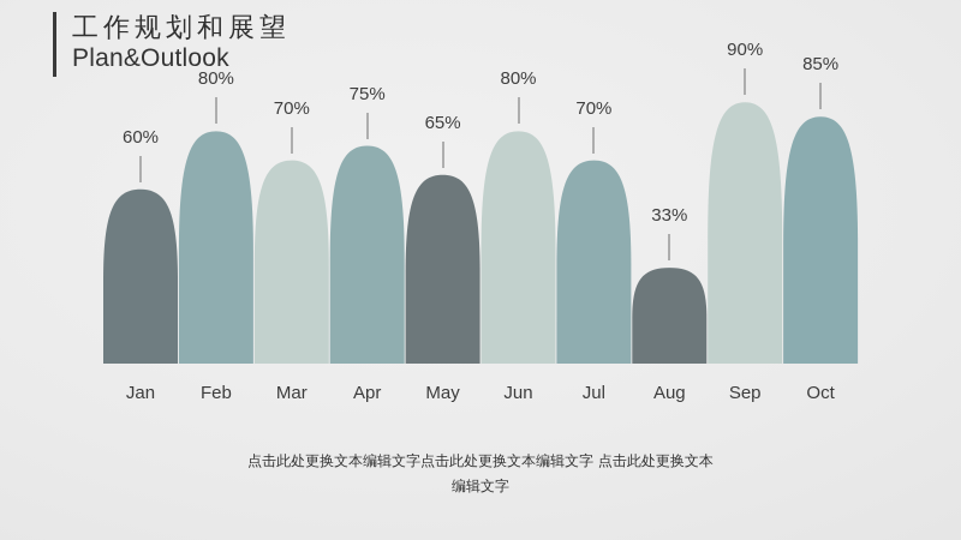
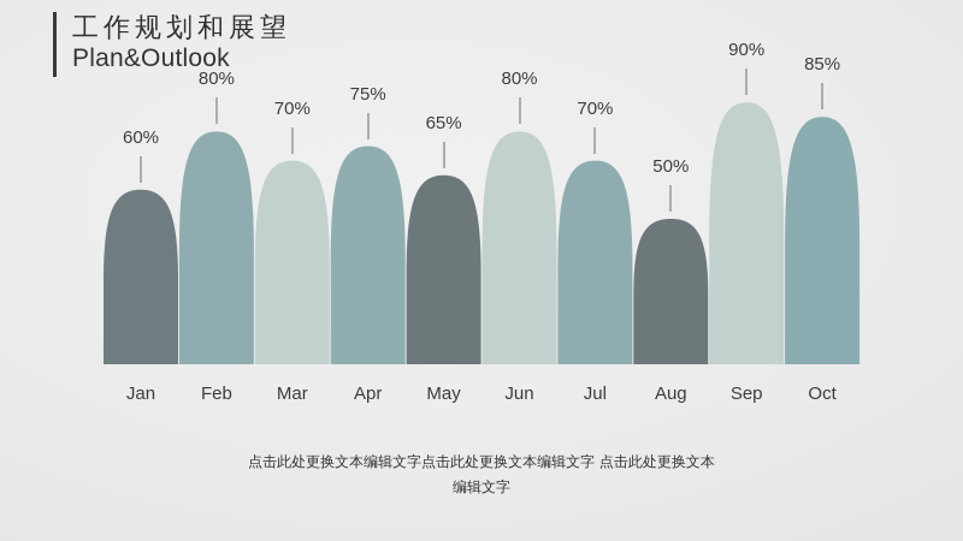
Aug: 33% -> 50%
